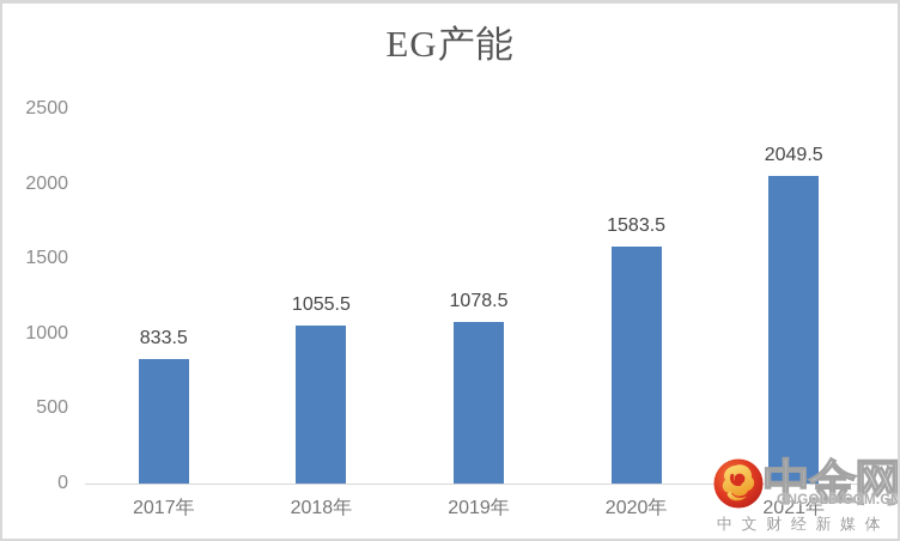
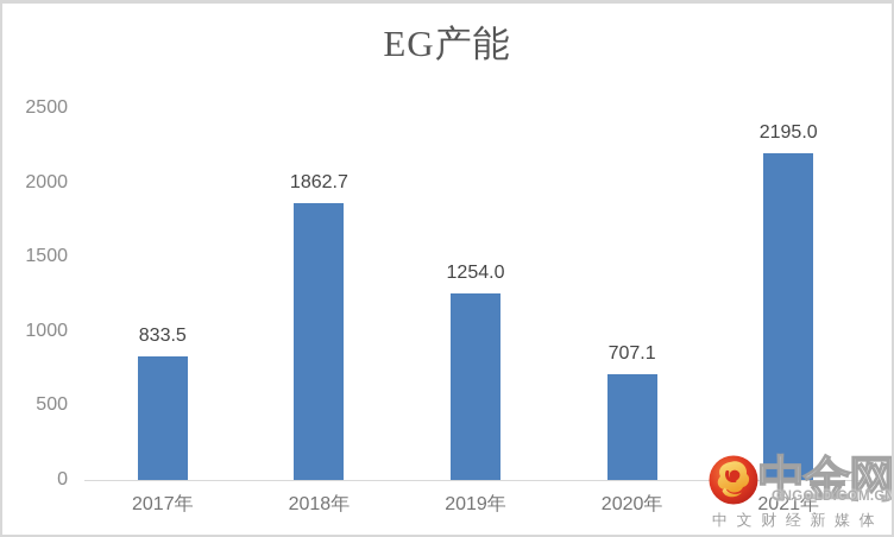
2018年: 1055.5 -> 1862.7
2019年: 1078.5 -> 1254.0
2020年: 1583.5 -> 707.1
2021年: 2049.5 -> 2195.0
